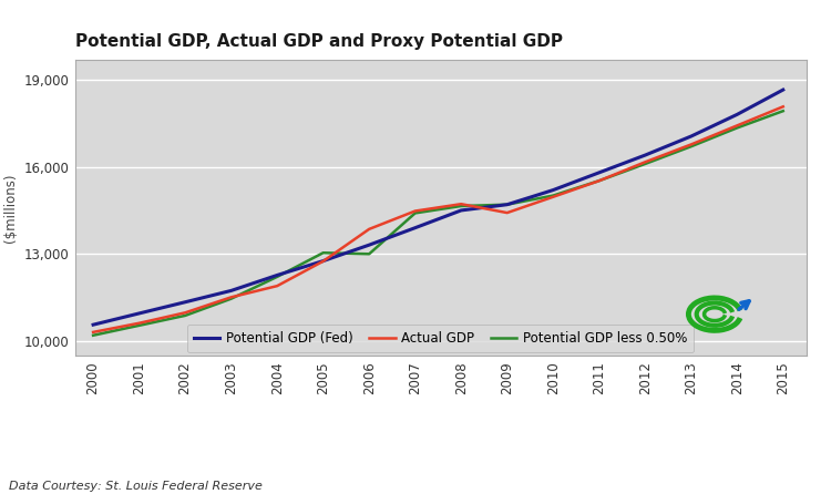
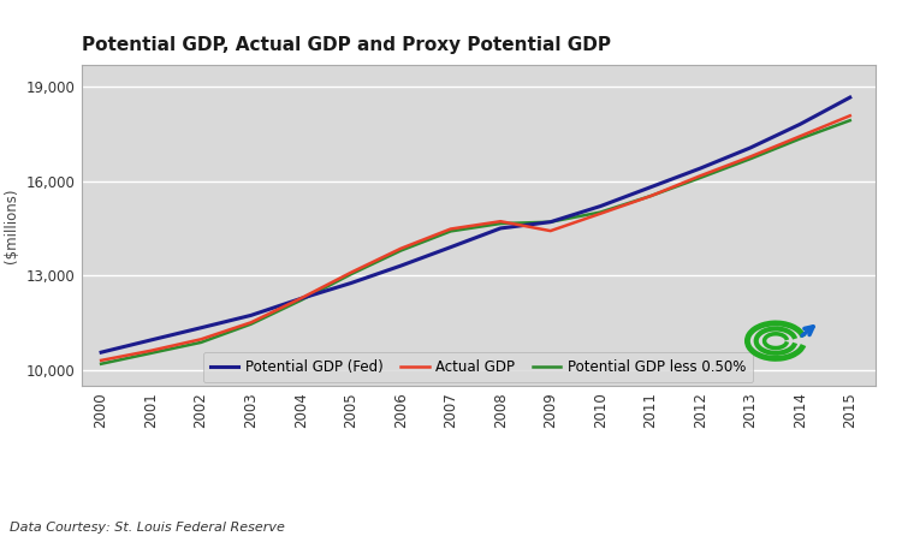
Actual GDP/2004: 11,900 -> 12,280
Actual GDP/2005: 12,750 -> 13,090
Potential GDP less 0.50%/2006: 13,000 -> 13,790
